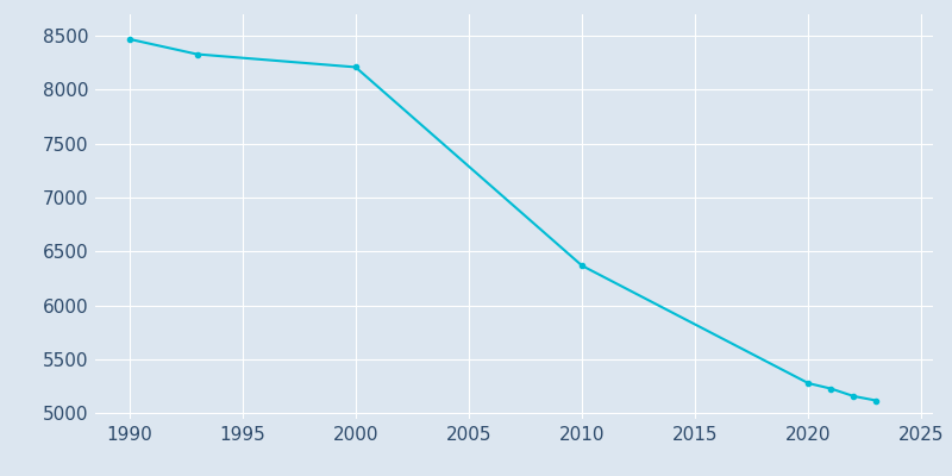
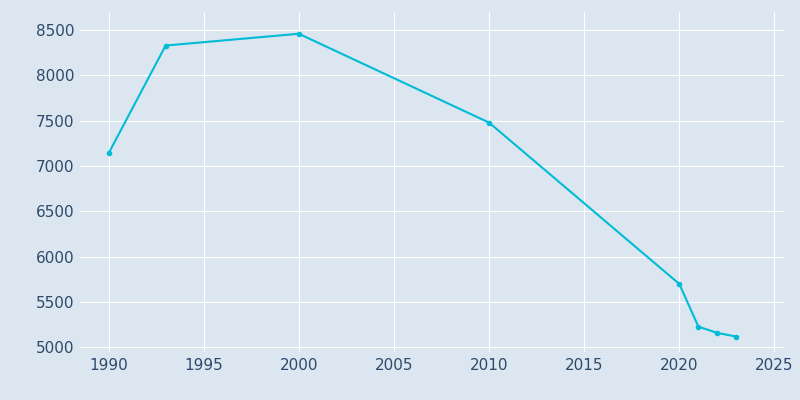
1990: 8470 -> 7140
2000: 8210 -> 8460
2010: 6370 -> 7480
2020: 5280 -> 5700
